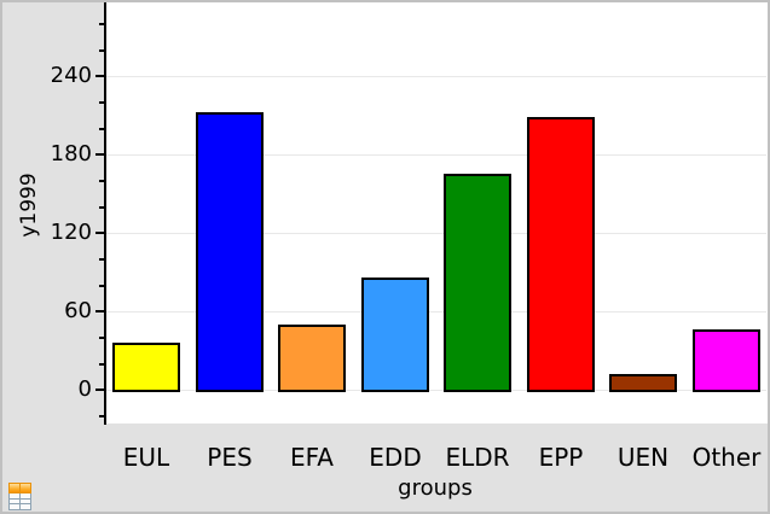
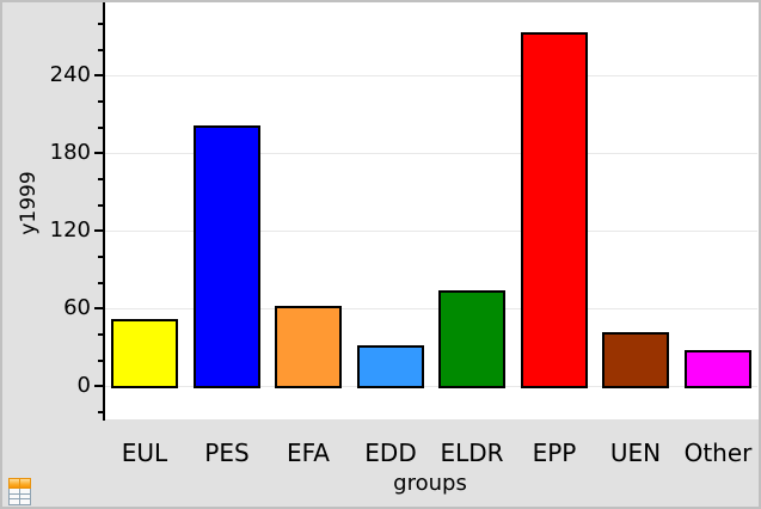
EUL: 34 -> 50
PES: 211 -> 200
EFA: 48 -> 60
EDD: 84 -> 30
ELDR: 164 -> 72
EPP: 207 -> 272
UEN: 10 -> 40
Other: 45 -> 26
